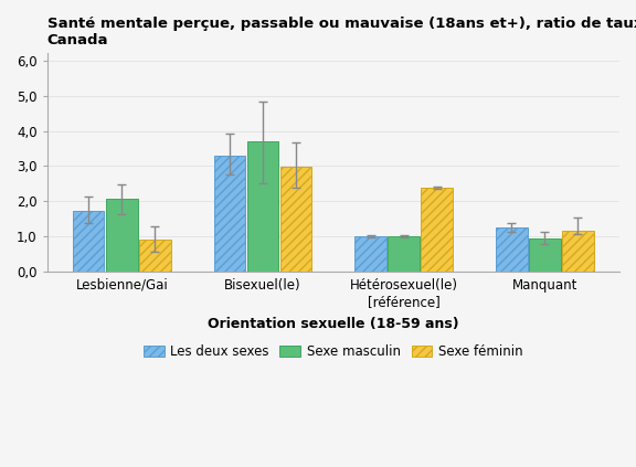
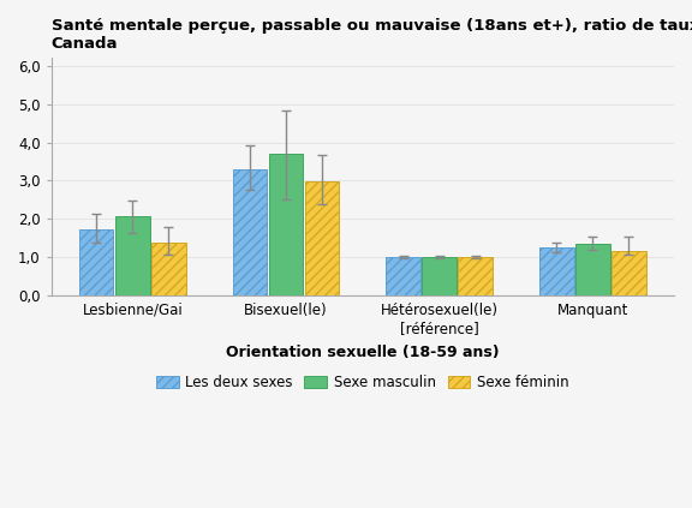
Sexe féminin/Lesbienne/Gai: 0,90 -> 1,38
Sexe féminin/Hétérosexuel(le) [référence]: 2,40 -> 1,00
Sexe masculin/Manquant: 0,95 -> 1,35
